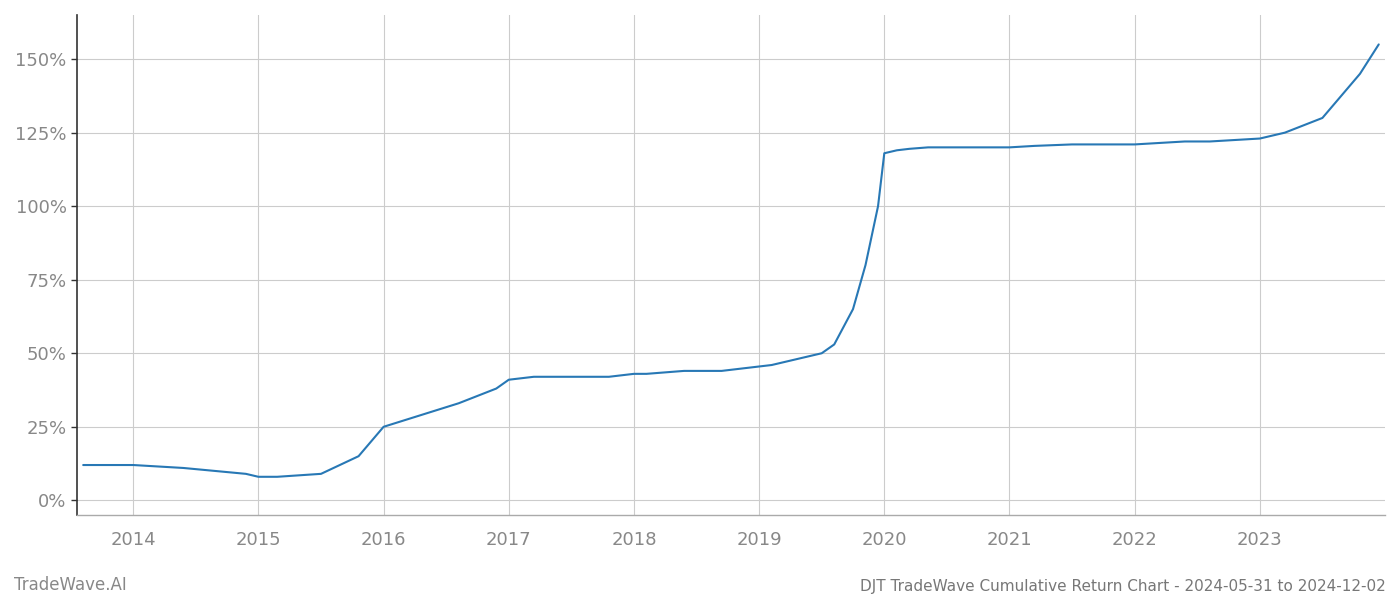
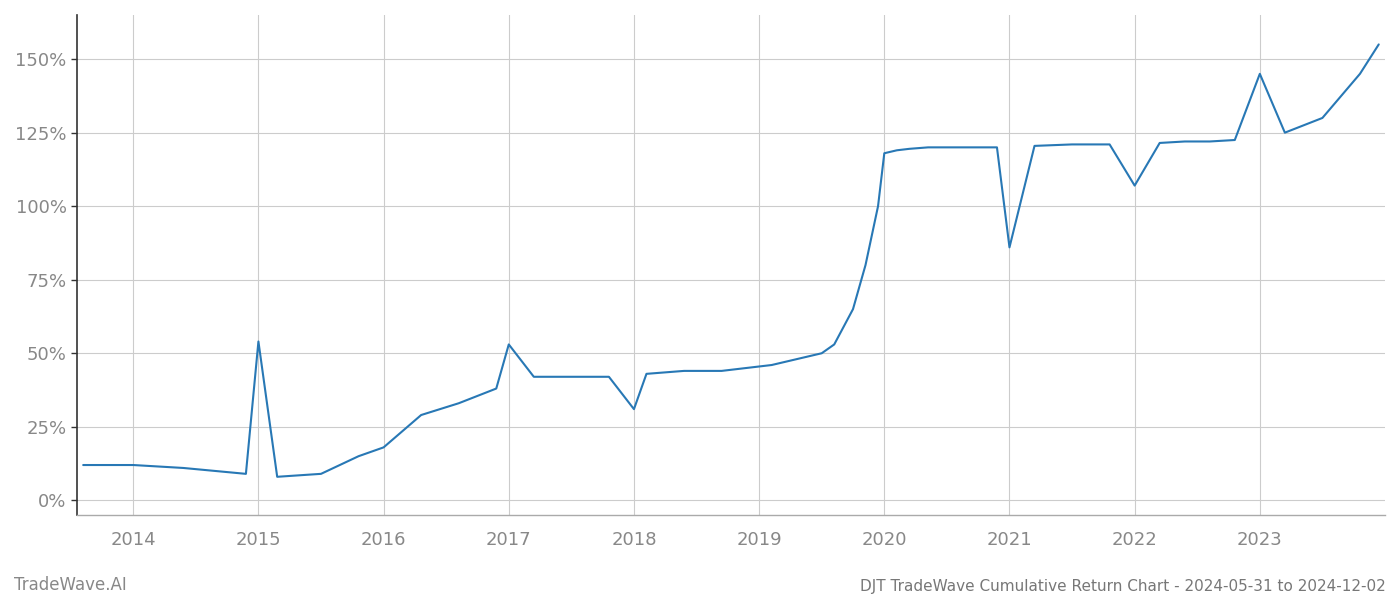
2015: 8.0% -> 54.0%
2016: 25.0% -> 18.0%
2017: 41.0% -> 53.0%
2018: 43.0% -> 31.0%
2021: 120.0% -> 86.0%
2022: 121.0% -> 107.0%
2023: 123.0% -> 145.0%
